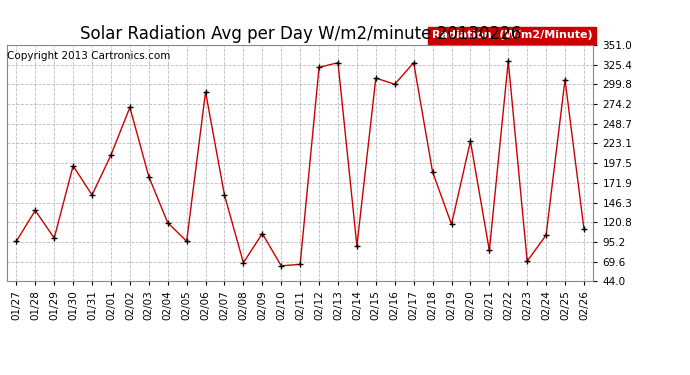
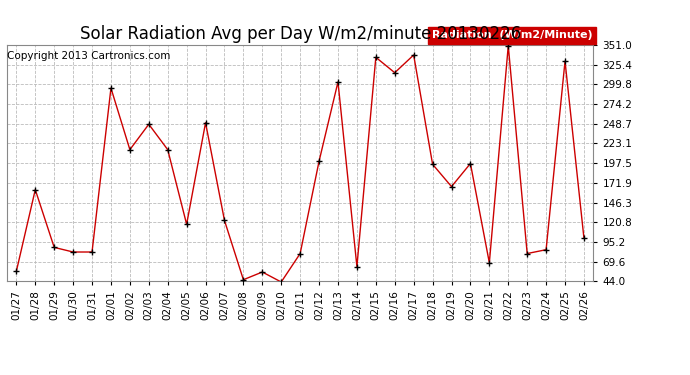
01/27: 96 -> 57
01/28: 136 -> 163
01/29: 100 -> 88
01/30: 194 -> 82
01/31: 156 -> 82
02/01: 208 -> 295
02/02: 270 -> 215
02/03: 180 -> 248
02/04: 120 -> 215
02/05: 96 -> 118
02/06: 290 -> 250
02/07: 156 -> 123
02/08: 68 -> 46
02/09: 106 -> 56
02/10: 64 -> 43
02/11: 66 -> 80
02/12: 322 -> 200
02/13: 328 -> 303
02/14: 90 -> 63
02/15: 308 -> 335
02/16: 300 -> 315
02/17: 328 -> 338
02/18: 186 -> 196
02/19: 118 -> 167
02/20: 226 -> 197
02/21: 84 -> 68
02/22: 330 -> 350
02/23: 70 -> 80
02/24: 104 -> 85
02/25: 306 -> 330
02/26: 112 -> 100
